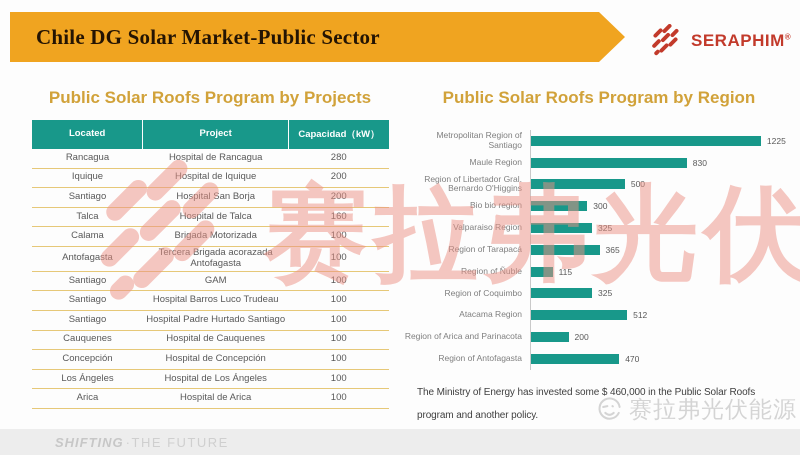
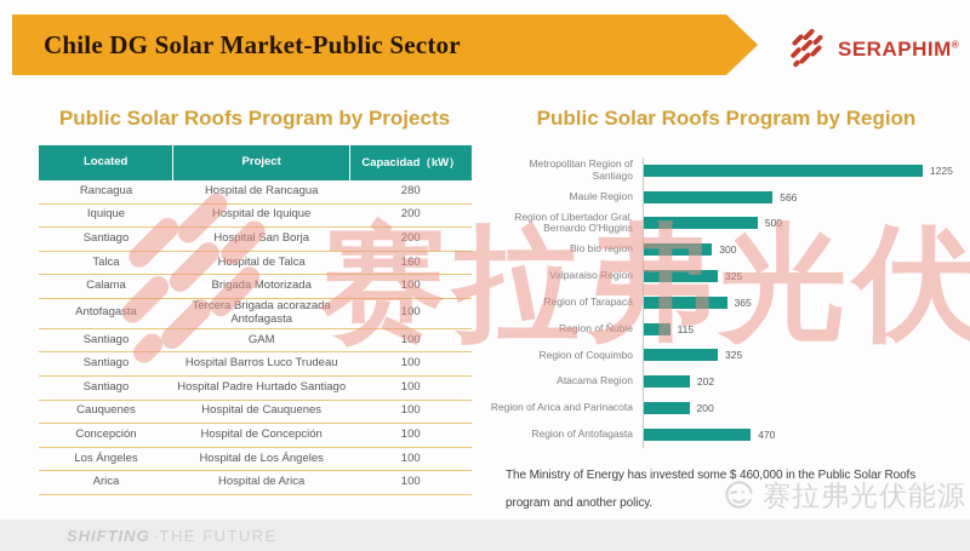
Maule Region: 830 -> 566
Atacama Region: 512 -> 202
